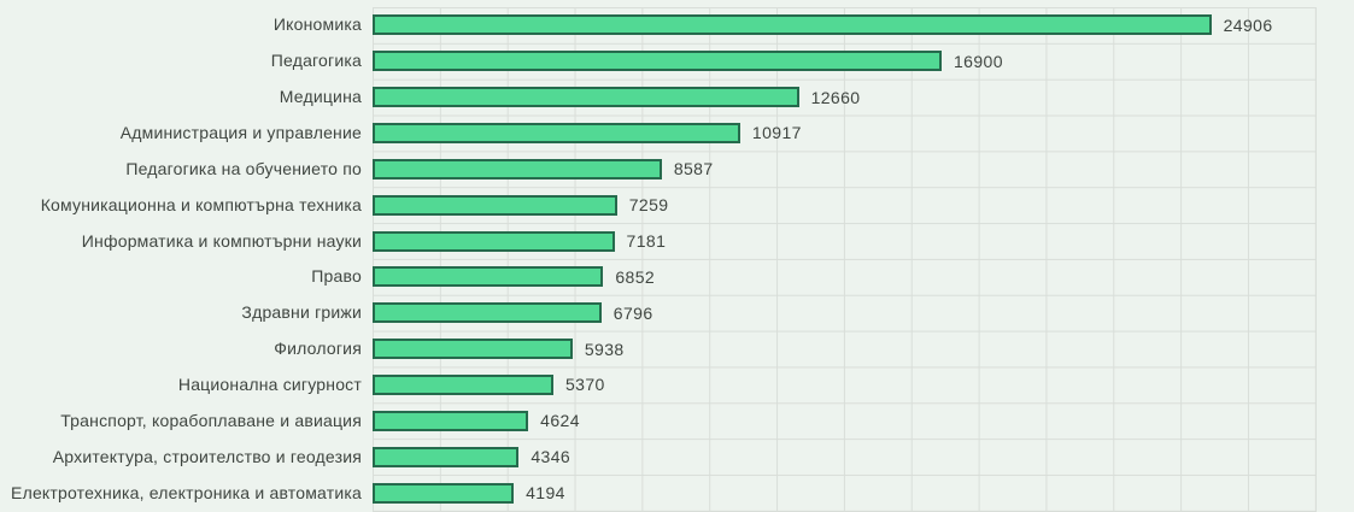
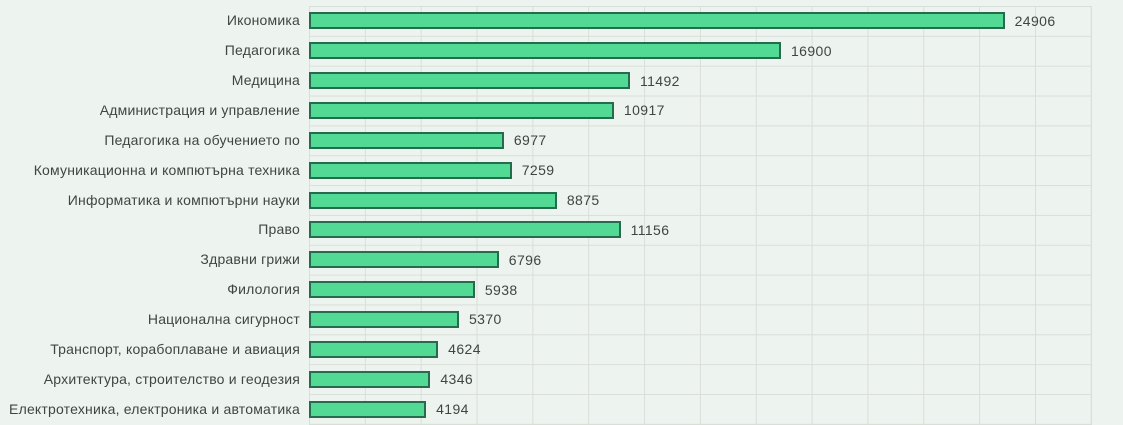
Медицина: 12660 -> 11492
Педагогика на обучението по: 8587 -> 6977
Информатика и компютърни науки: 7181 -> 8875
Право: 6852 -> 11156
